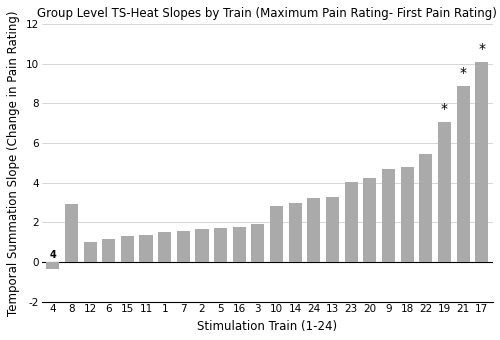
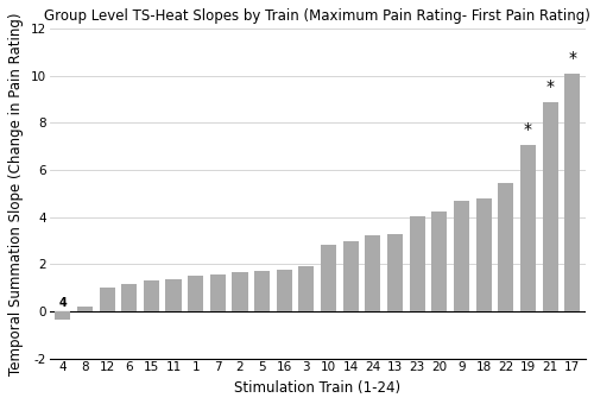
8: 2.9 -> 0.2
